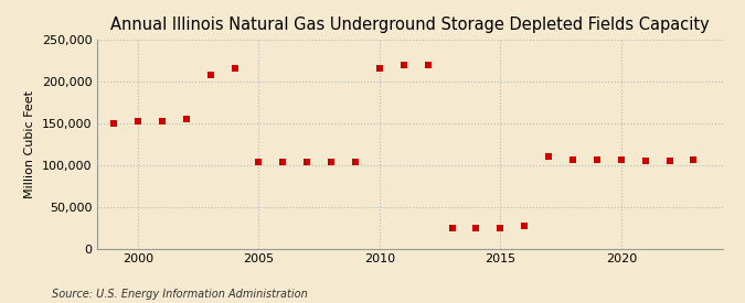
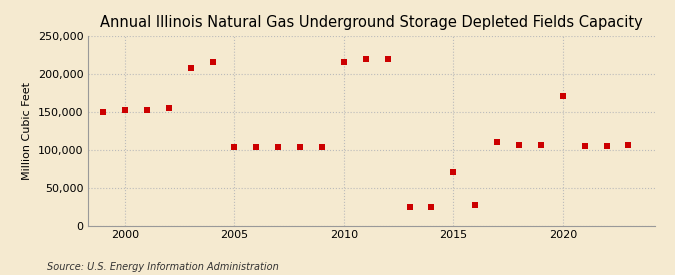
2015: 25,000 -> 70,000
2020: 106,000 -> 170,000
